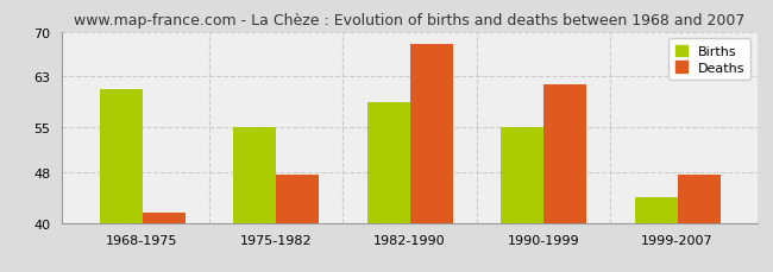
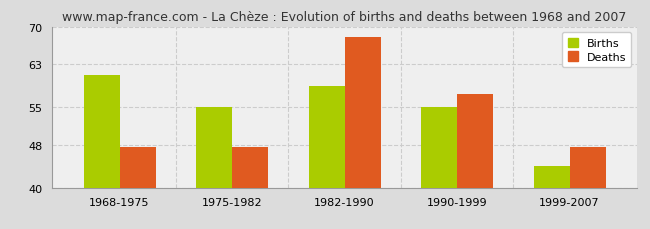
Deaths/1968-1975: 41.6 -> 47.5
Deaths/1990-1999: 61.8 -> 57.5
